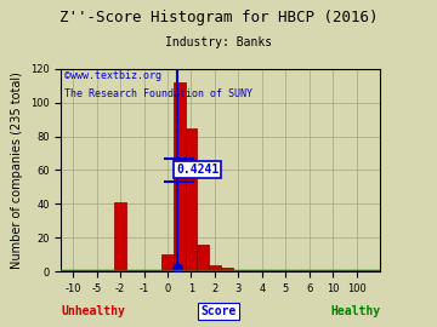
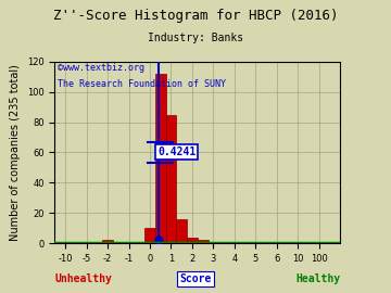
-2: 41 -> 2
